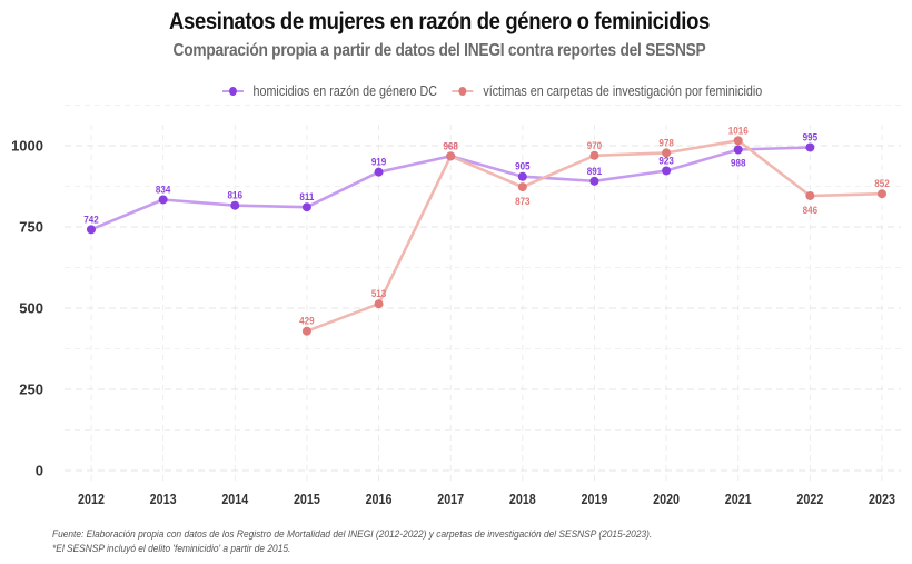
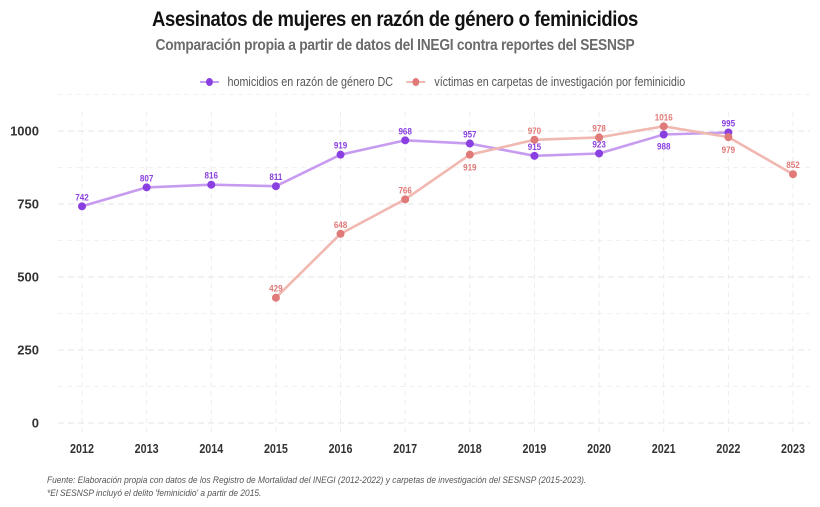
homicidios en razón de género DC/2013: 834 -> 807
víctimas en carpetas de investigación por feminicidio/2016: 513 -> 648
víctimas en carpetas de investigación por feminicidio/2017: 968 -> 766
homicidios en razón de género DC/2018: 905 -> 957
víctimas en carpetas de investigación por feminicidio/2018: 873 -> 919
homicidios en razón de género DC/2019: 891 -> 915
víctimas en carpetas de investigación por feminicidio/2022: 846 -> 979
